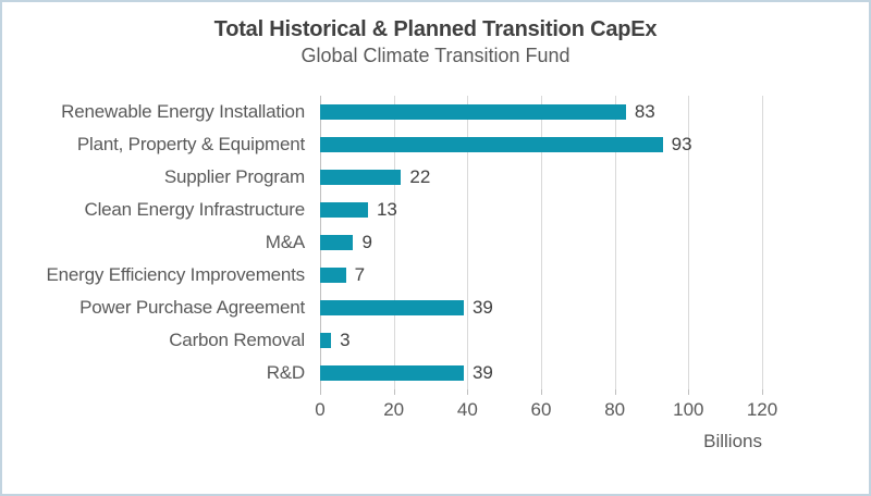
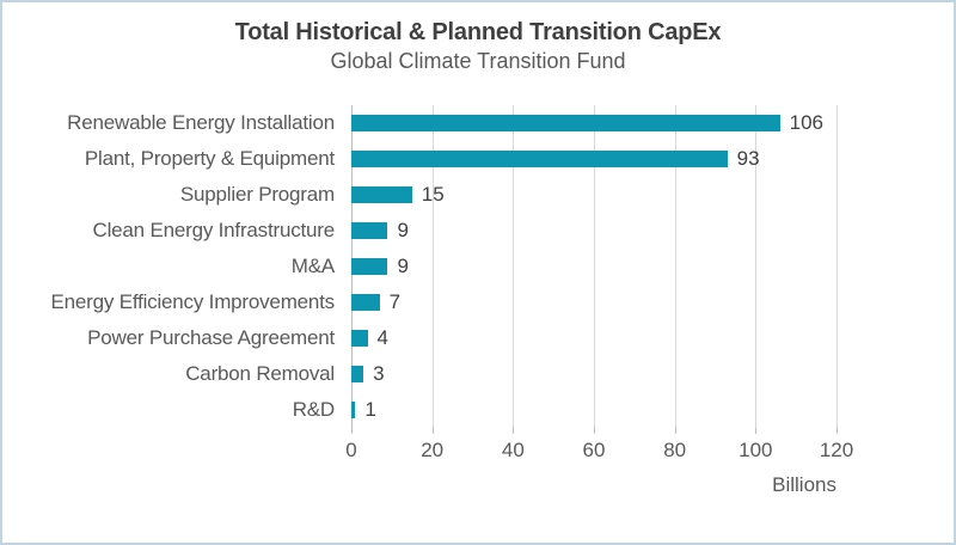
Renewable Energy Installation: 83 -> 106
Supplier Program: 22 -> 15
Clean Energy Infrastructure: 13 -> 9
Power Purchase Agreement: 39 -> 4
R&D: 39 -> 1
